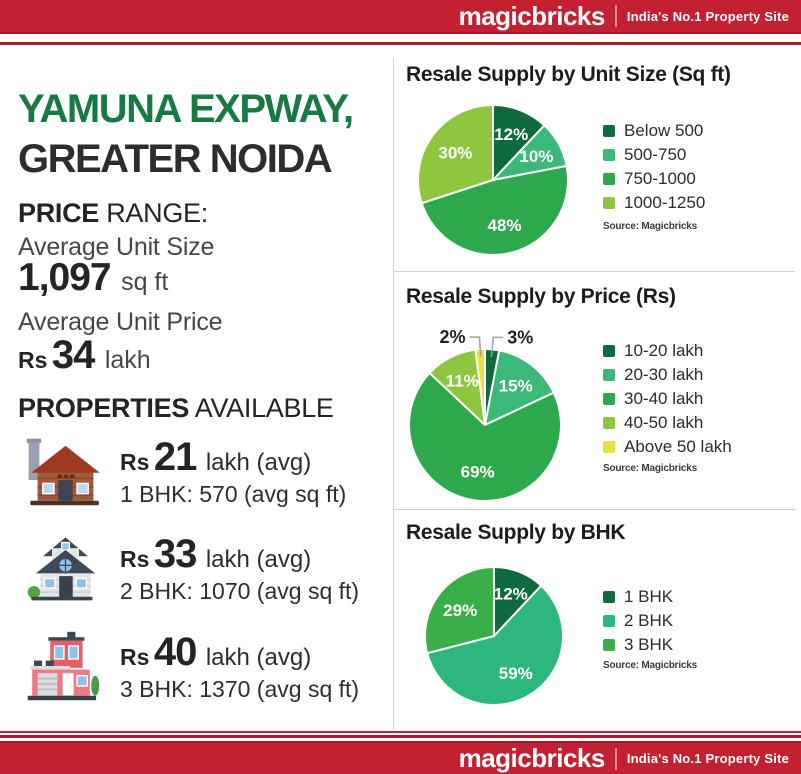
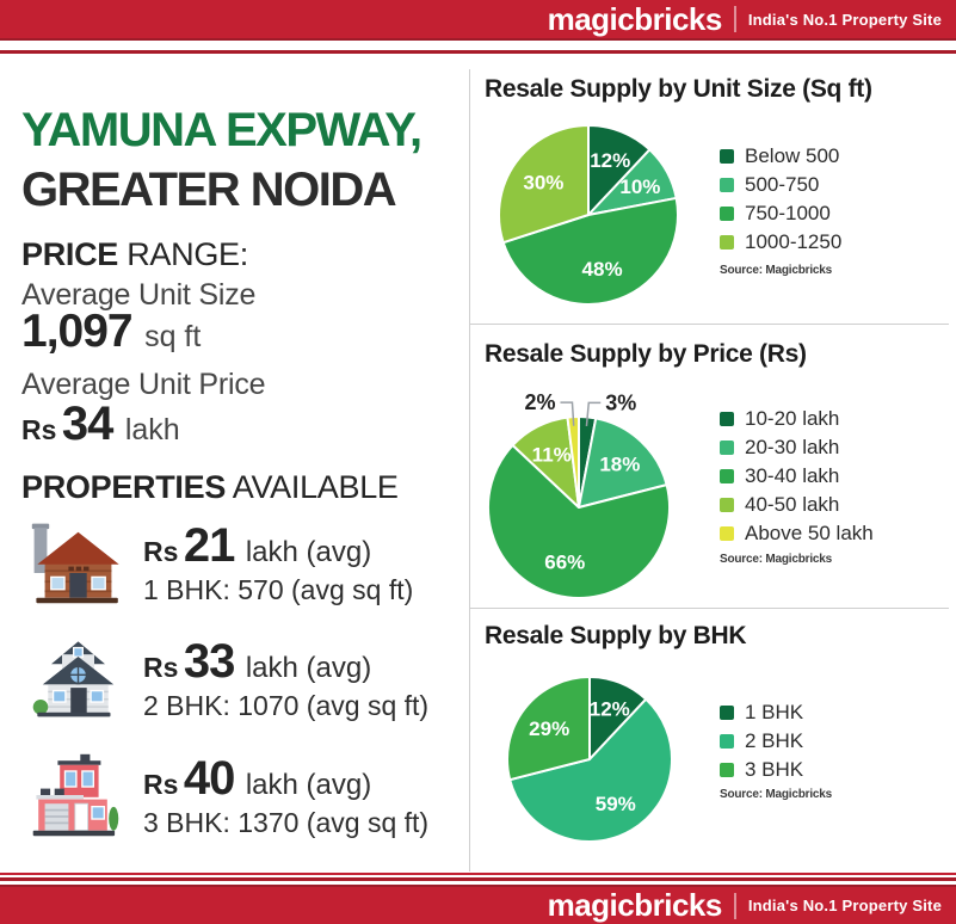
Resale Supply by Price (Rs)/20-30 lakh: 15% -> 18%
Resale Supply by Price (Rs)/30-40 lakh: 69% -> 66%
